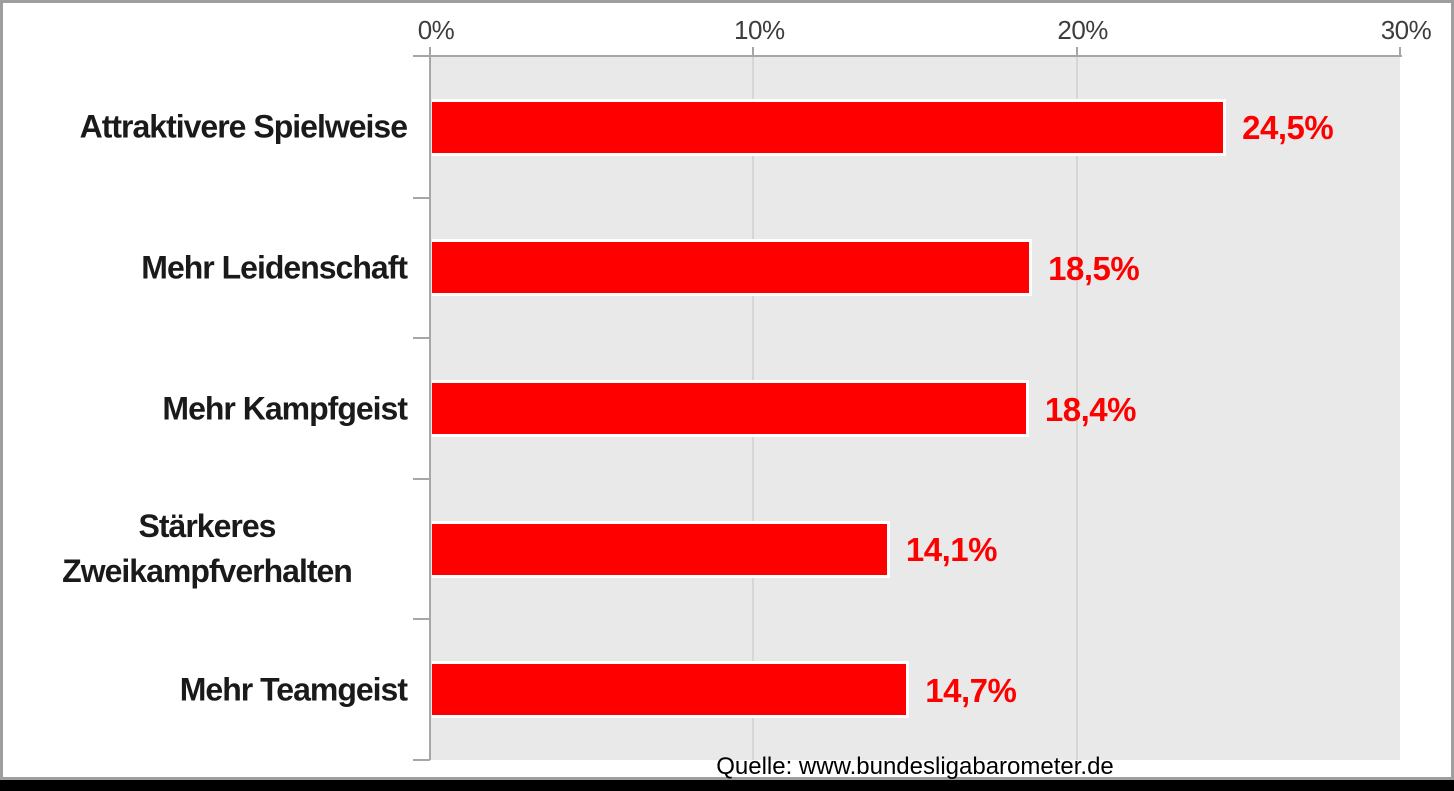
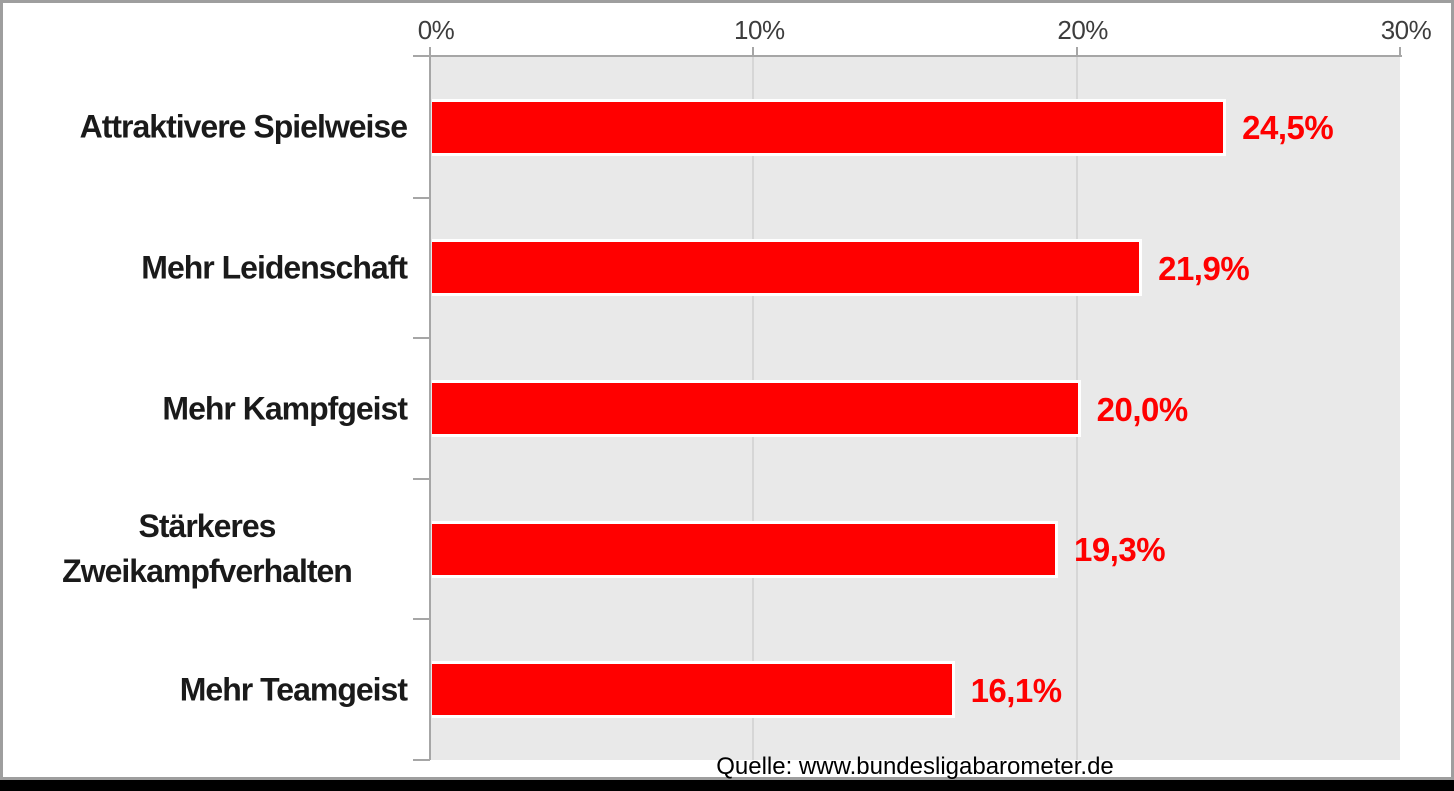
Mehr Leidenschaft: 18,5% -> 21,9%
Mehr Kampfgeist: 18,4% -> 20,0%
Stärkeres Zweikampfverhalten: 14,1% -> 19,3%
Mehr Teamgeist: 14,7% -> 16,1%
